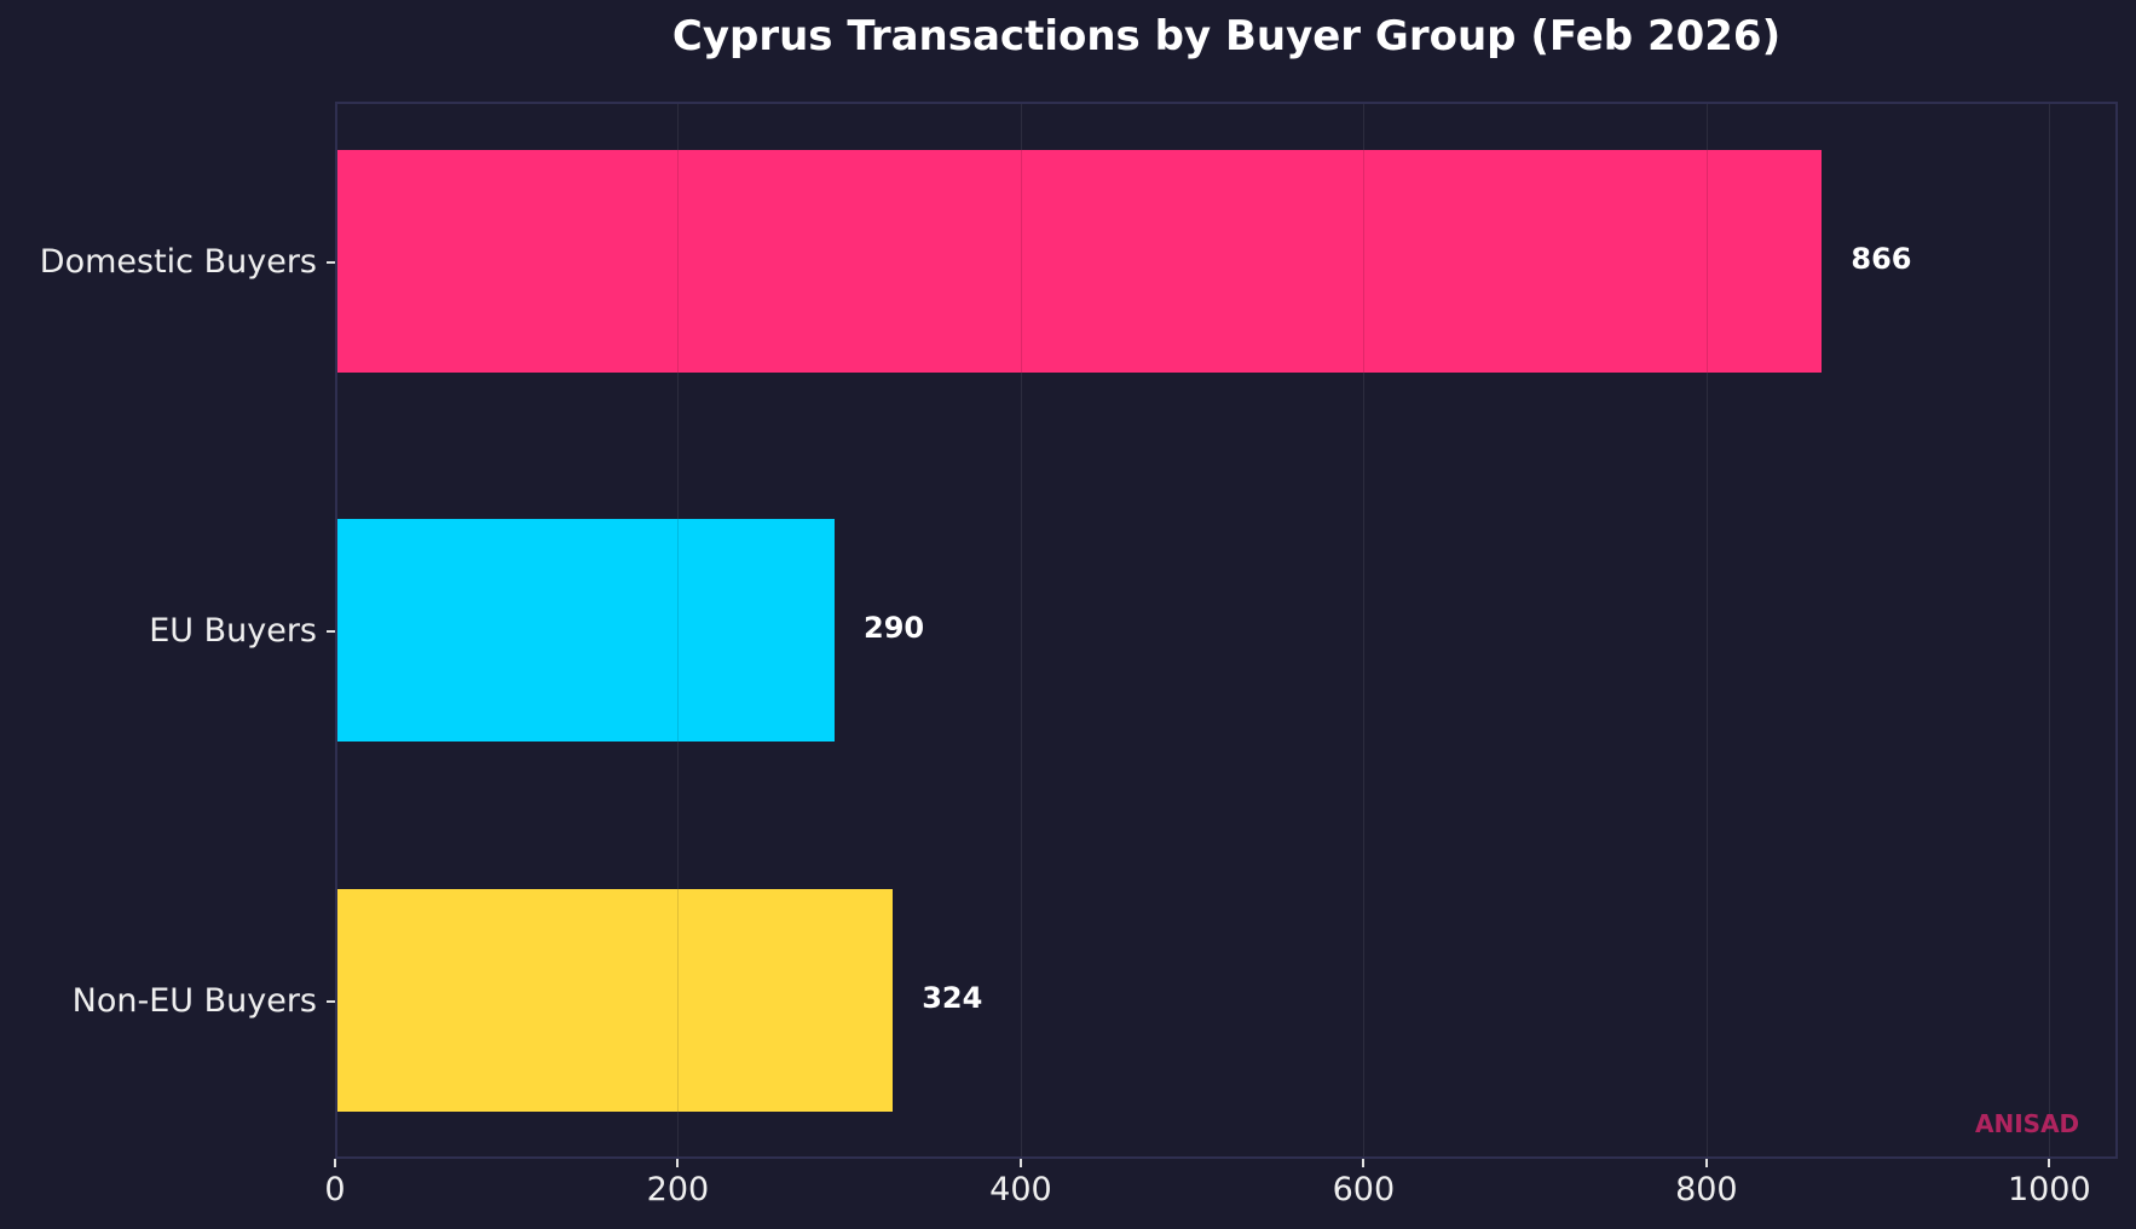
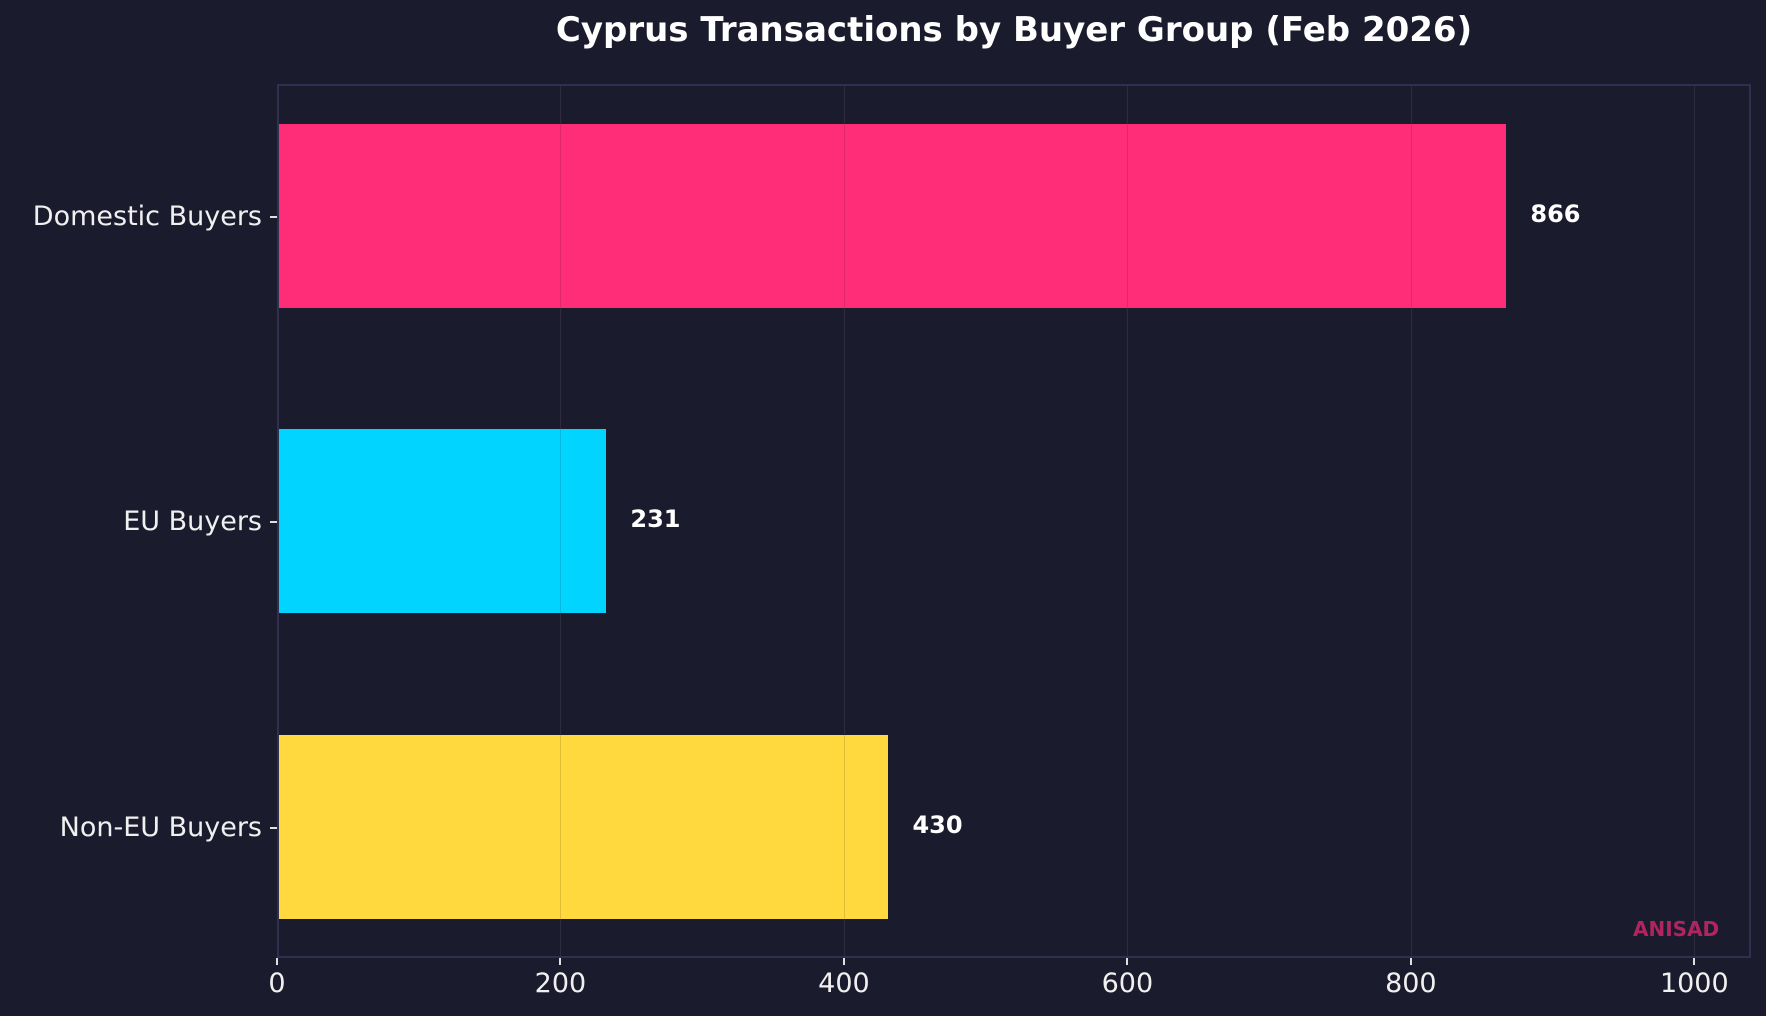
EU Buyers: 290 -> 231
Non-EU Buyers: 324 -> 430
